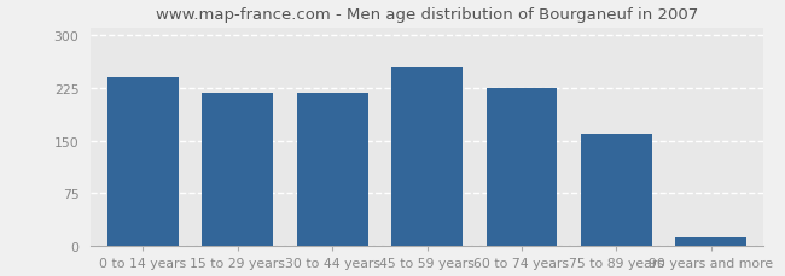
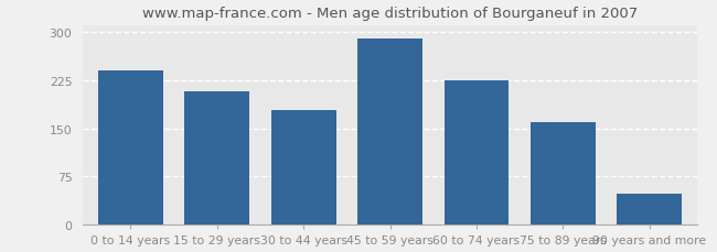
15 to 29 years: 218 -> 208
30 to 44 years: 218 -> 178
45 to 59 years: 253 -> 290
90 years and more: 13 -> 48
